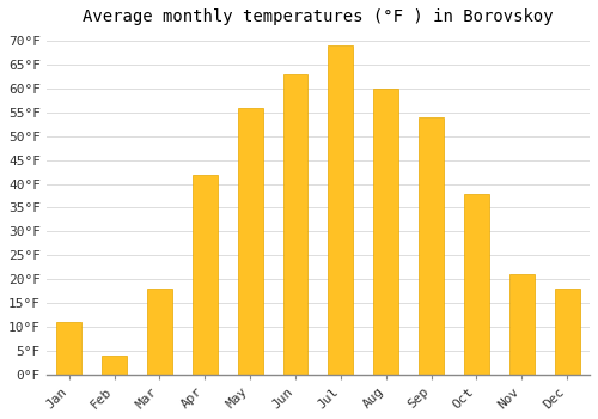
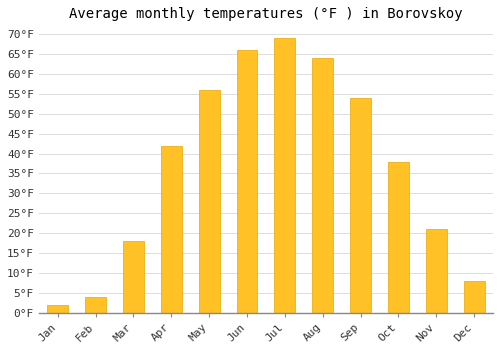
Jan: 11°F -> 2°F
Jun: 63°F -> 66°F
Aug: 60°F -> 64°F
Dec: 18°F -> 8°F
